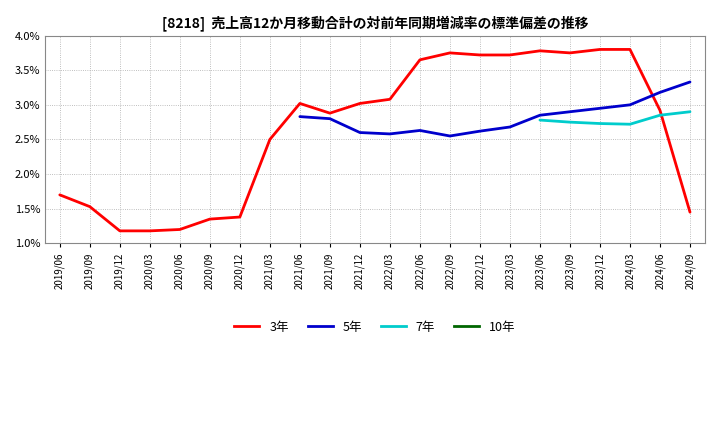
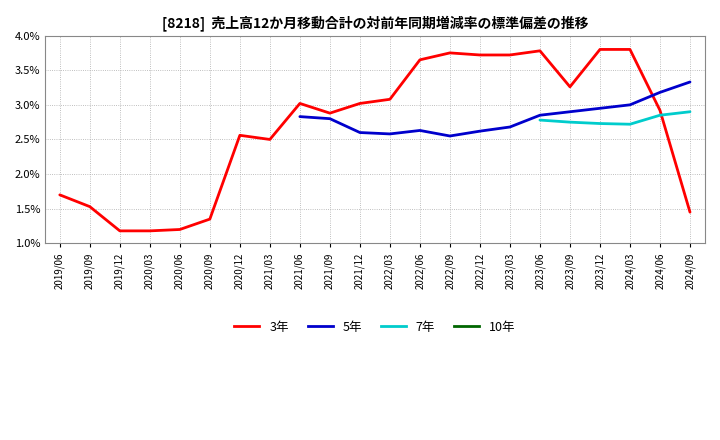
3年/2020/12: 1.38% -> 2.56%
3年/2023/09: 3.75% -> 3.26%
